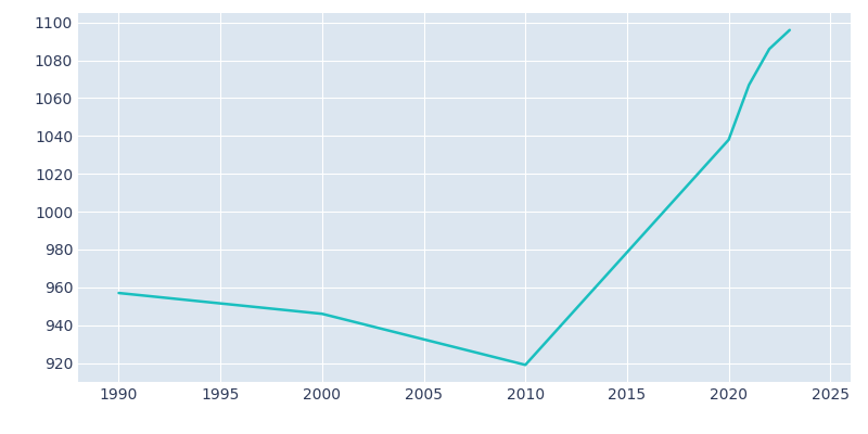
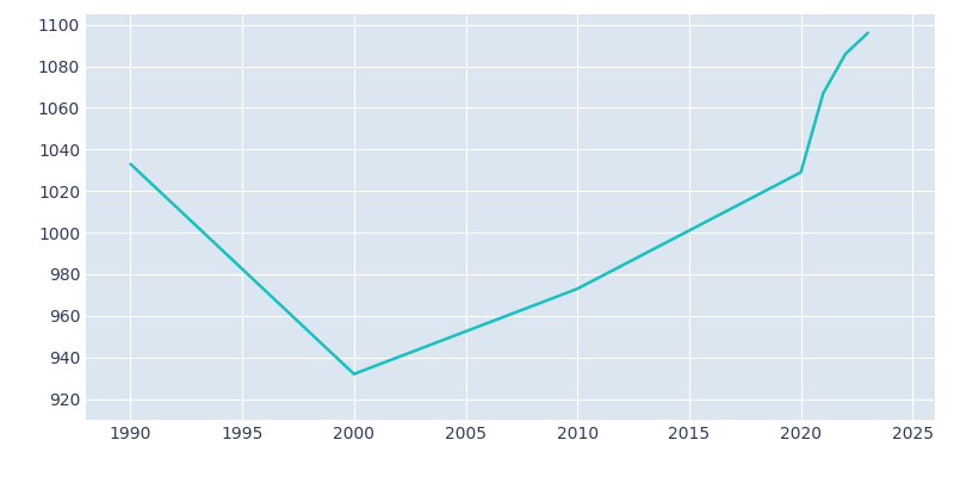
1990: 957 -> 1033
2000: 946 -> 932
2010: 919 -> 973
2020: 1038 -> 1029
